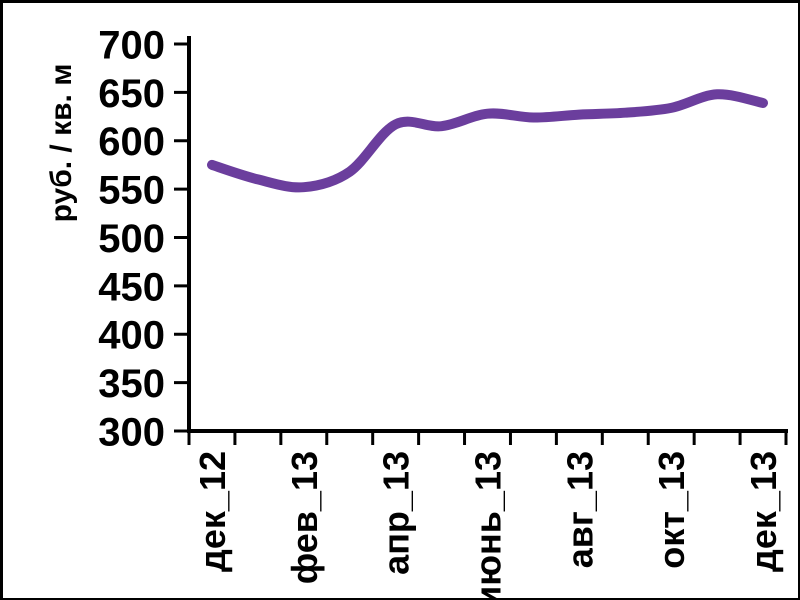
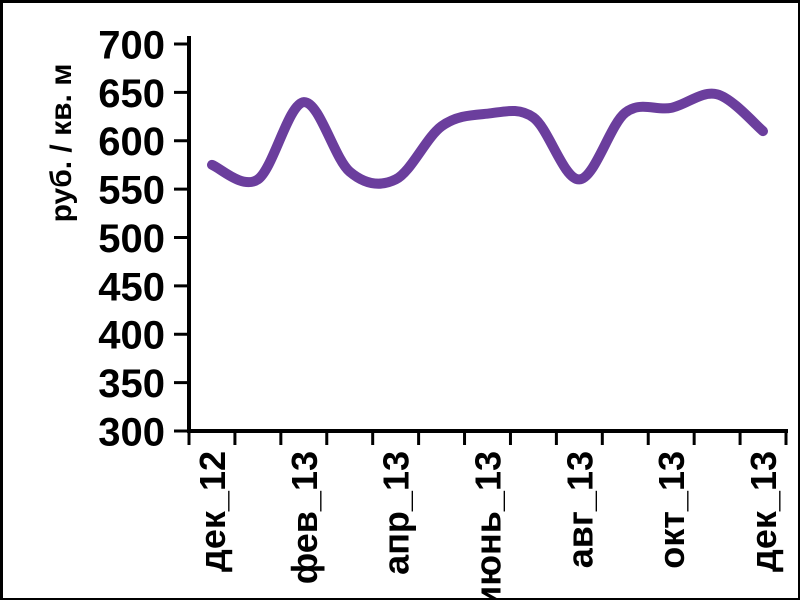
фев_13: 550 -> 640
апр_13: 620 -> 560
авг_13: 630 -> 560
дек_13: 640 -> 610
